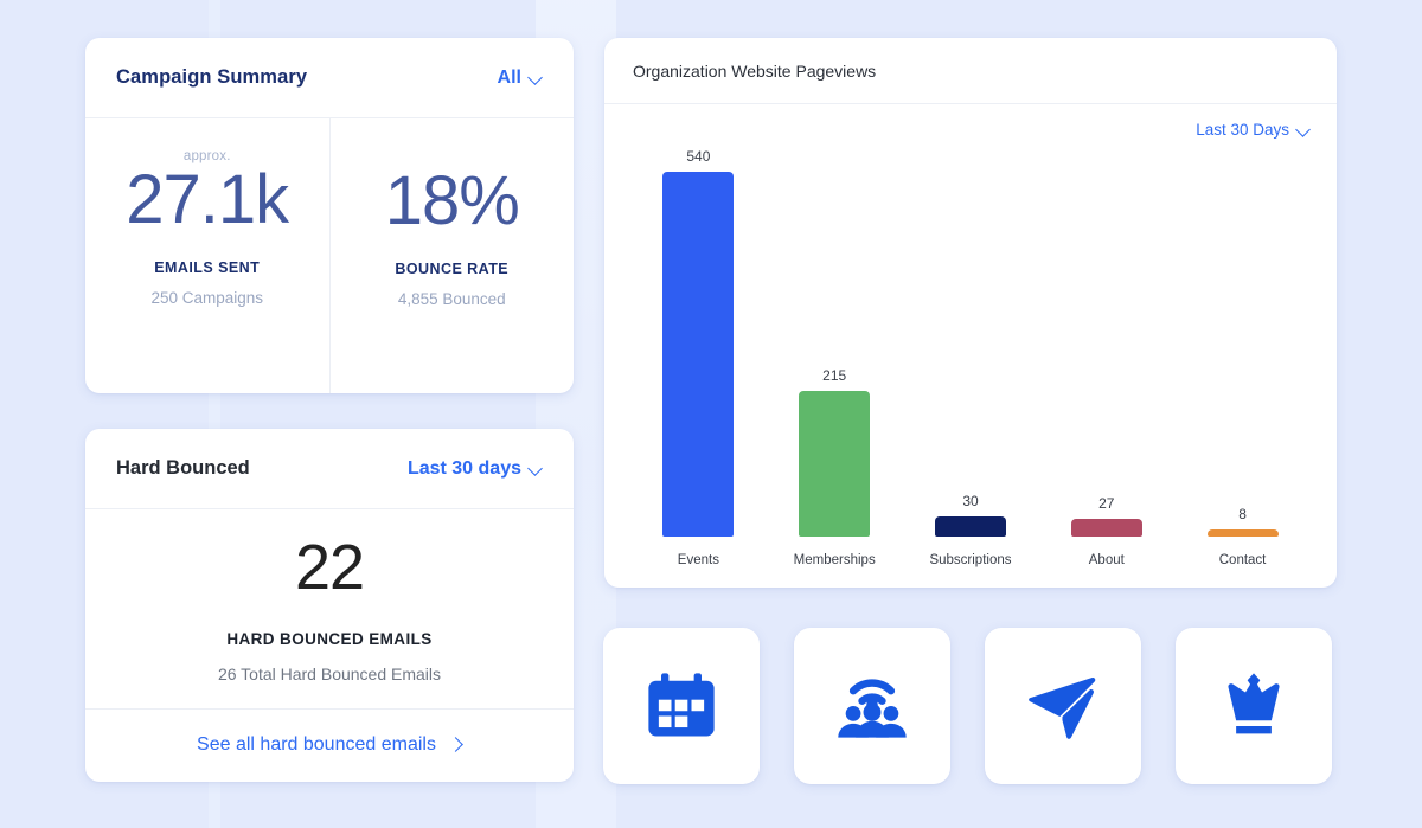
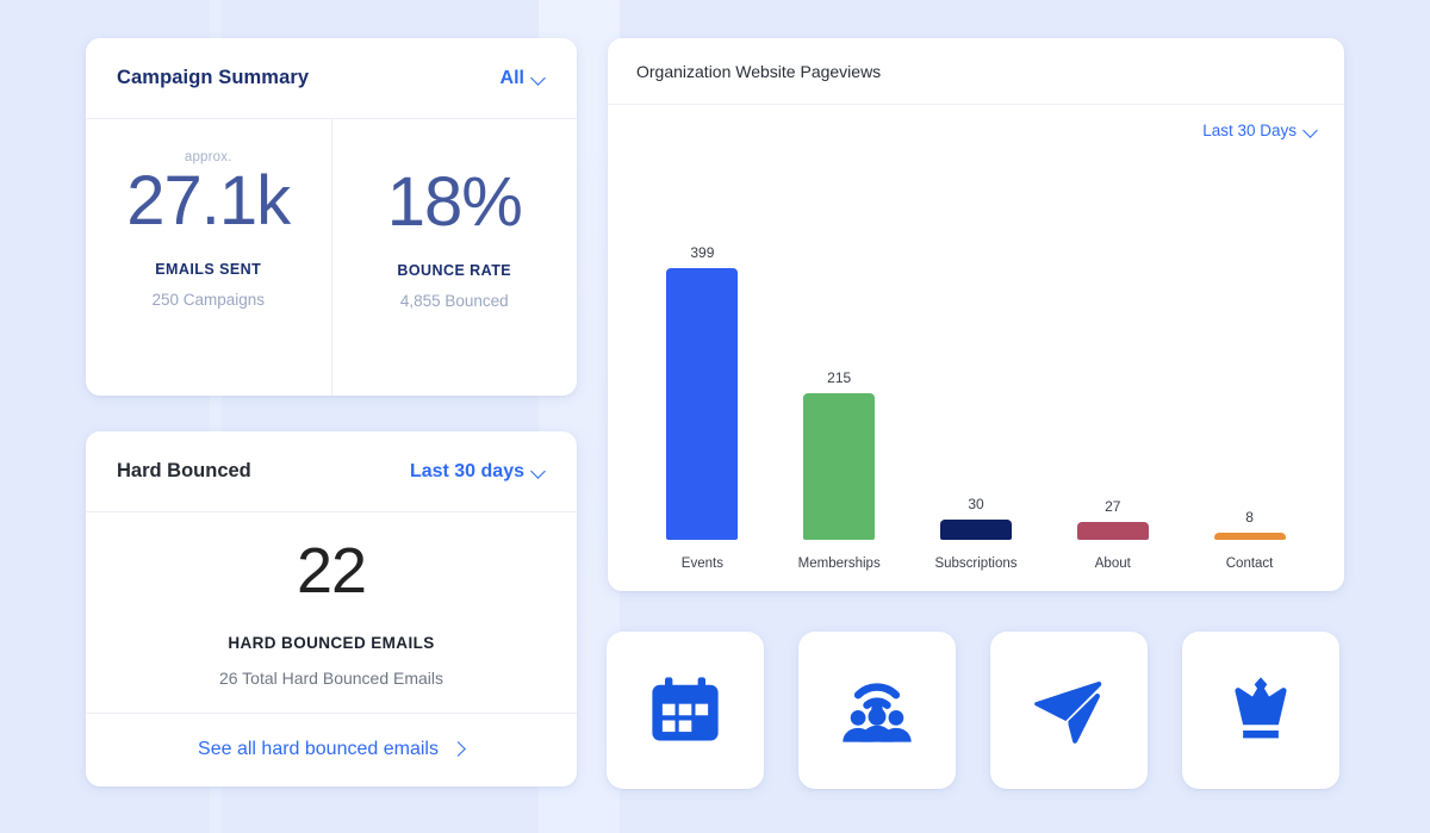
Events: 540 -> 399
